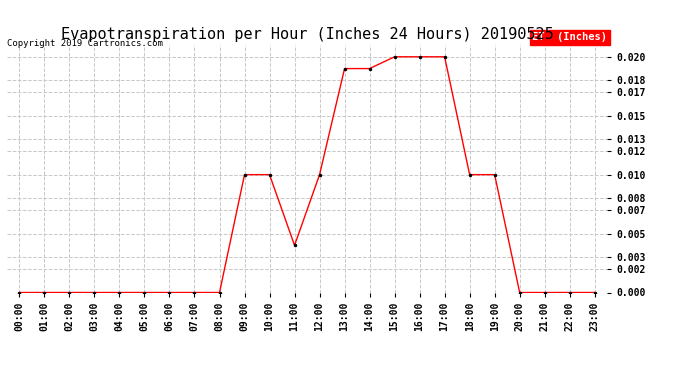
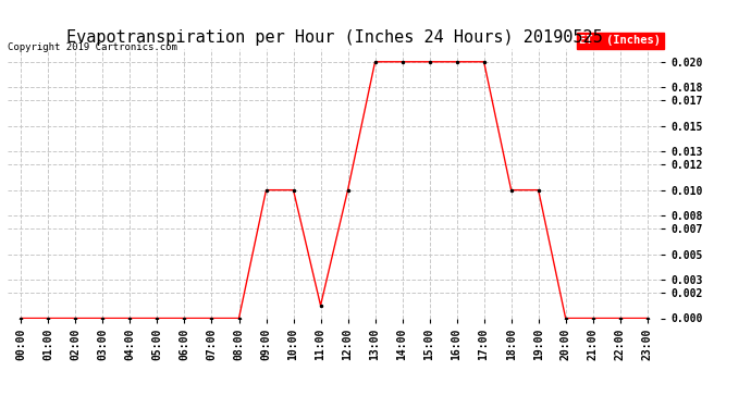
11:00: 0.004 -> 0.001
13:00: 0.019 -> 0.020
14:00: 0.019 -> 0.020
